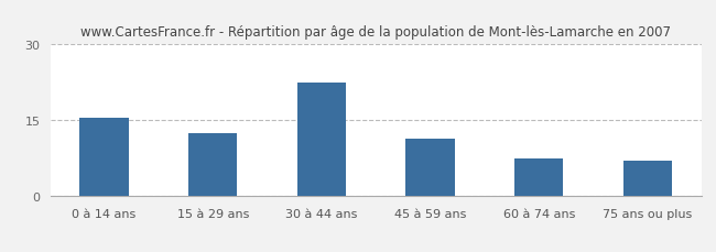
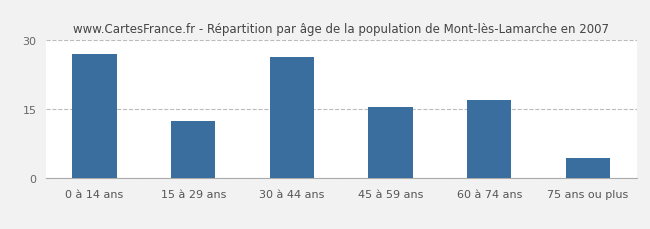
0 à 14 ans: 15.5 -> 27.0
30 à 44 ans: 22.5 -> 26.5
45 à 59 ans: 11.5 -> 15.5
60 à 74 ans: 7.5 -> 17.0
75 ans ou plus: 7.0 -> 4.5
